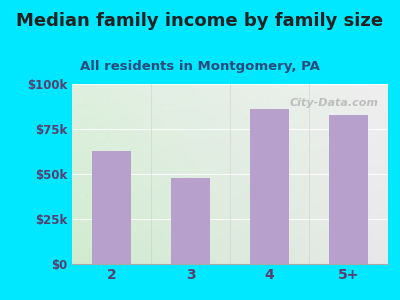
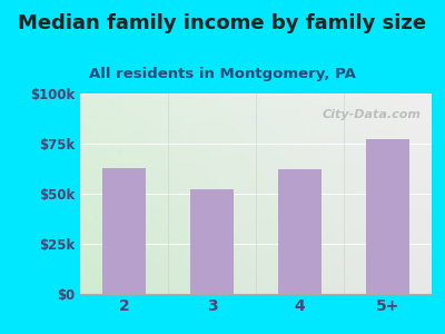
3: $48k -> $52k
4: $86k -> $62k
5+: $83k -> $77k
